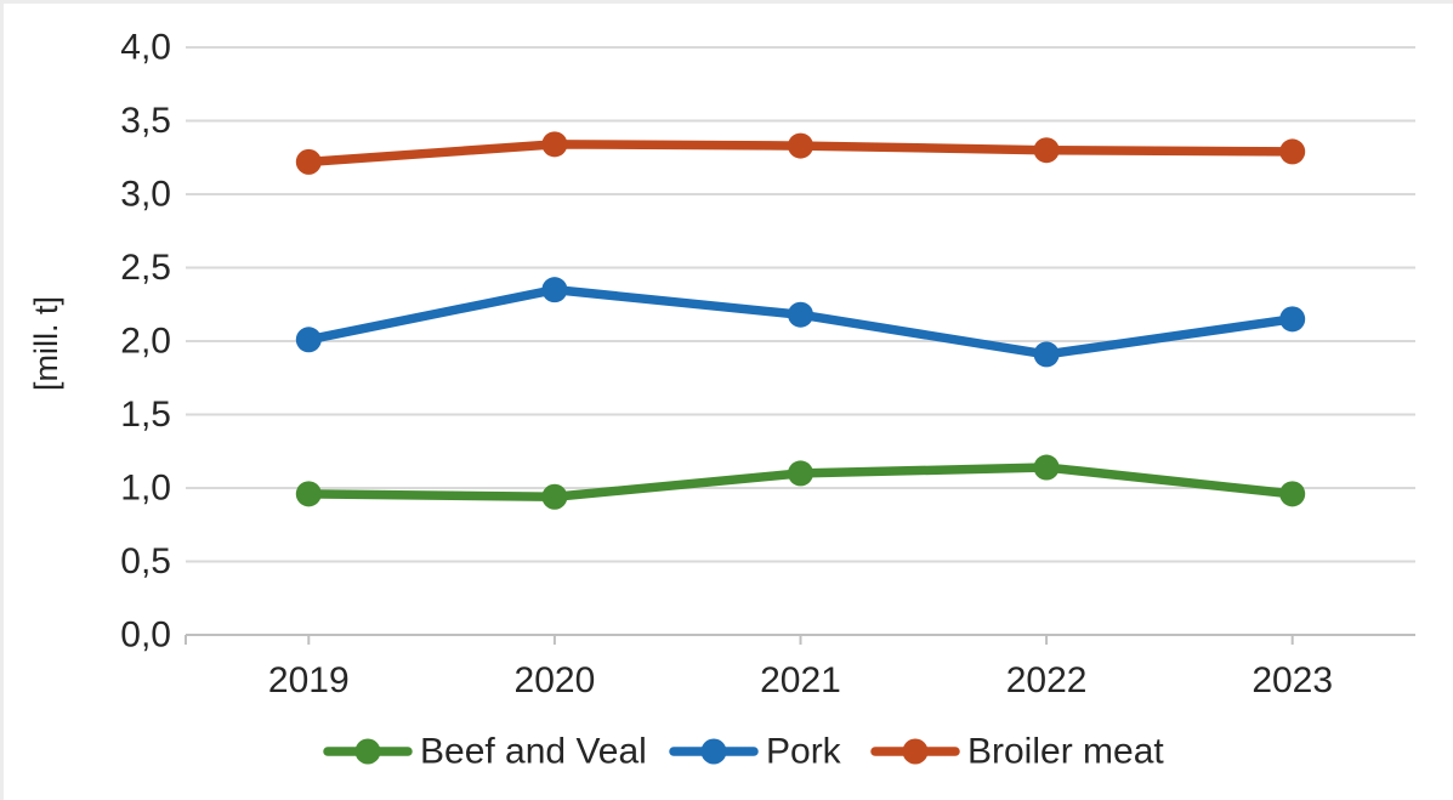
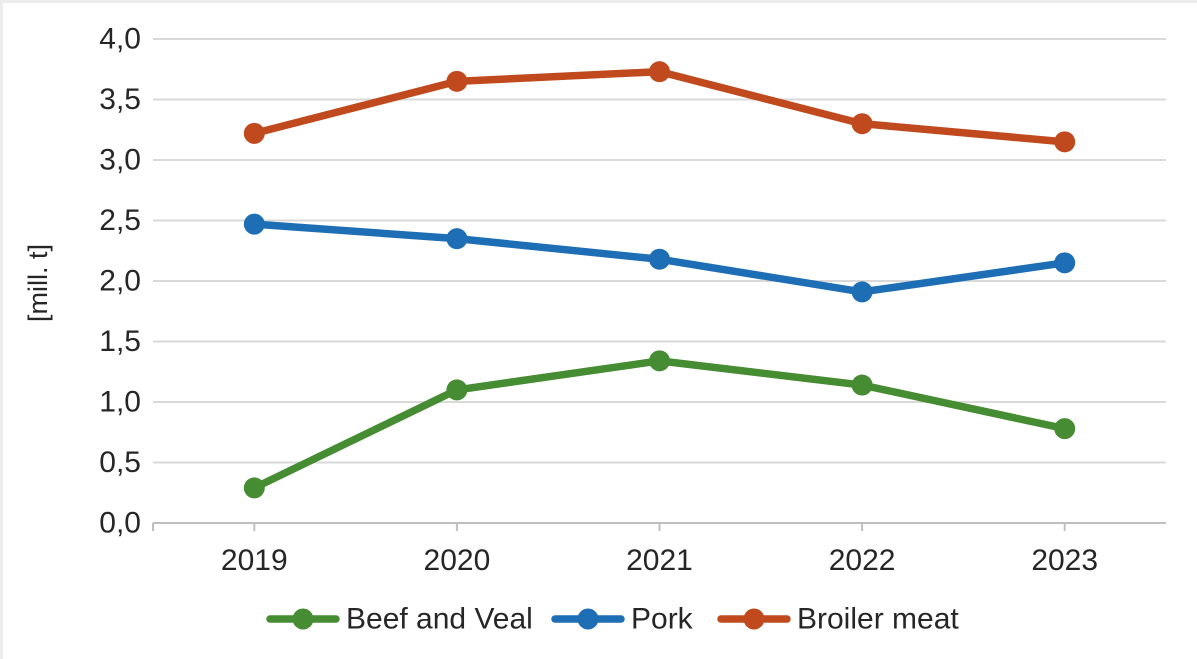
Beef and Veal/2019: 0,96 -> 0,29
Pork/2019: 2,01 -> 2,47
Beef and Veal/2020: 0,94 -> 1,10
Broiler meat/2020: 3,34 -> 3,65
Beef and Veal/2021: 1,10 -> 1,34
Broiler meat/2021: 3,33 -> 3,73
Beef and Veal/2023: 0,96 -> 0,78
Broiler meat/2023: 3,29 -> 3,15
